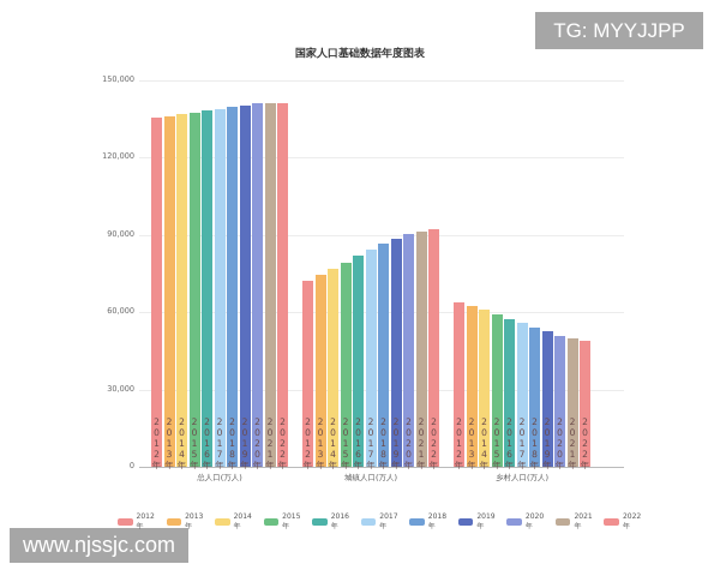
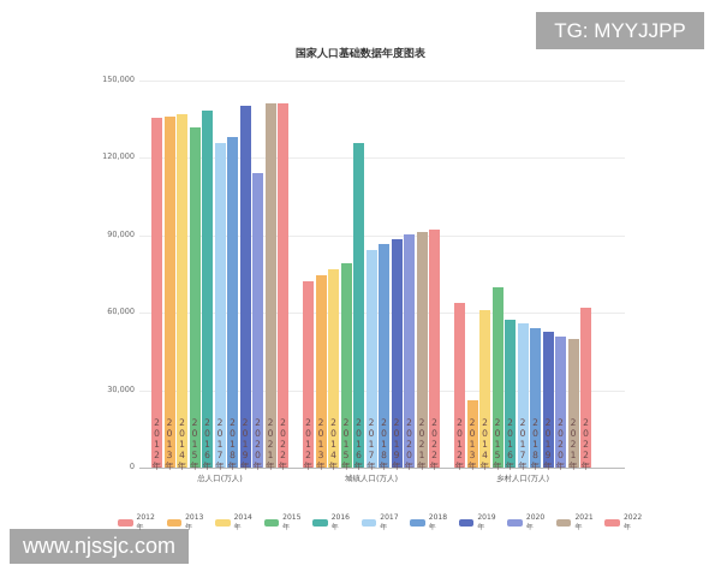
2015年/总人口(万人): 137000 -> 132000
2017年/总人口(万人): 139000 -> 126000
2018年/总人口(万人): 140000 -> 128000
2020年/总人口(万人): 141000 -> 114000
2016年/城镇人口(万人): 82000 -> 126000
2013年/乡村人口(万人): 62000 -> 26000
2015年/乡村人口(万人): 59000 -> 70000
2022年/乡村人口(万人): 49000 -> 62000
